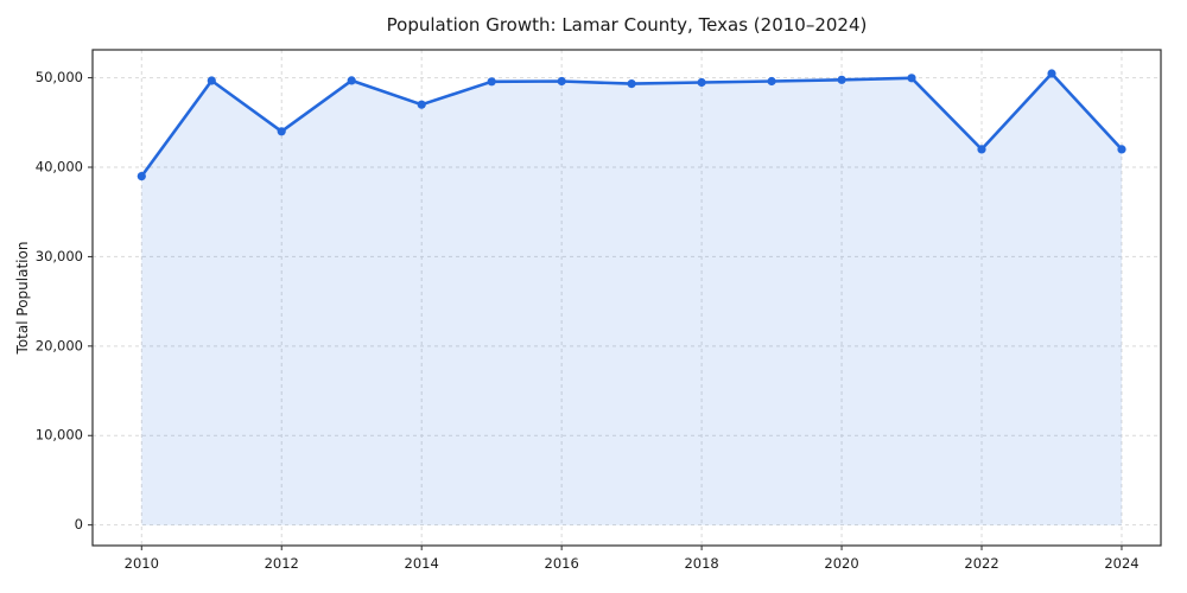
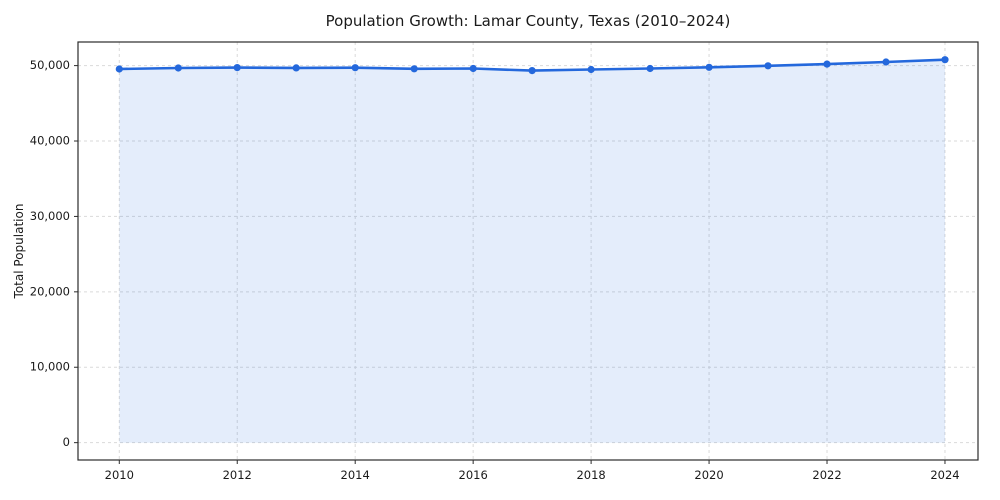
2010: 39000 -> 50000
2012: 44000 -> 50000
2014: 47000 -> 50000
2022: 42000 -> 50000
2024: 42000 -> 51000
